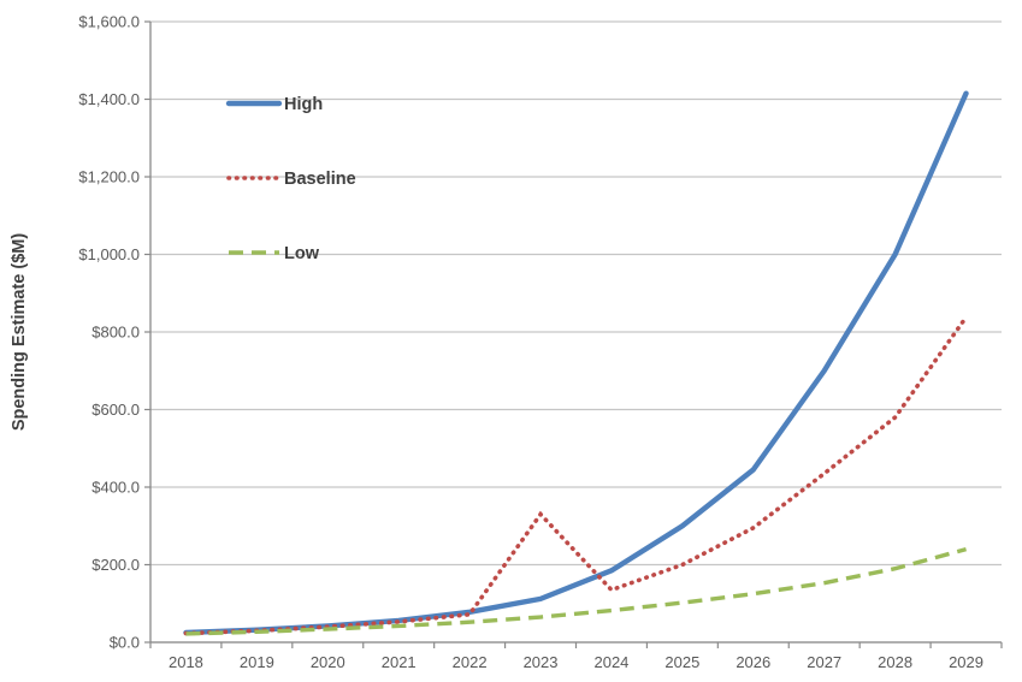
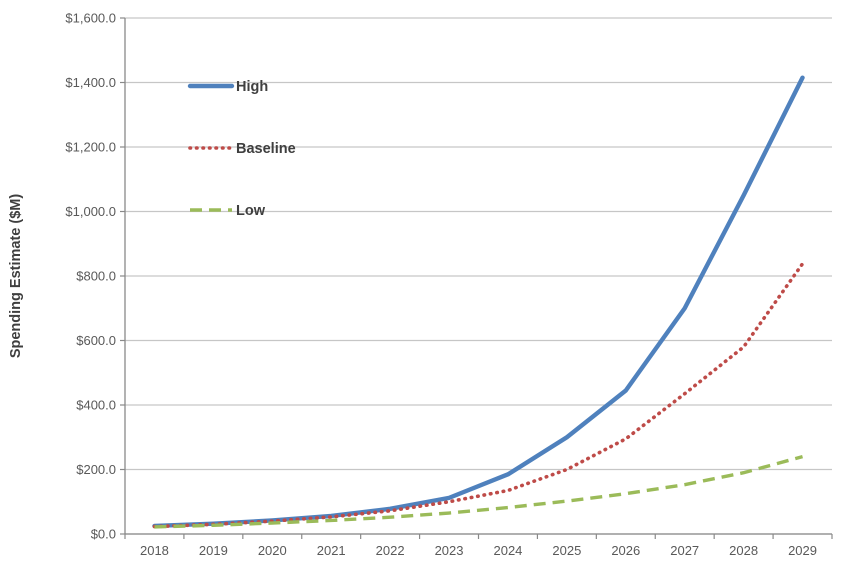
Baseline/2023: $330 -> $100
High/2028: $1000 -> $1050
